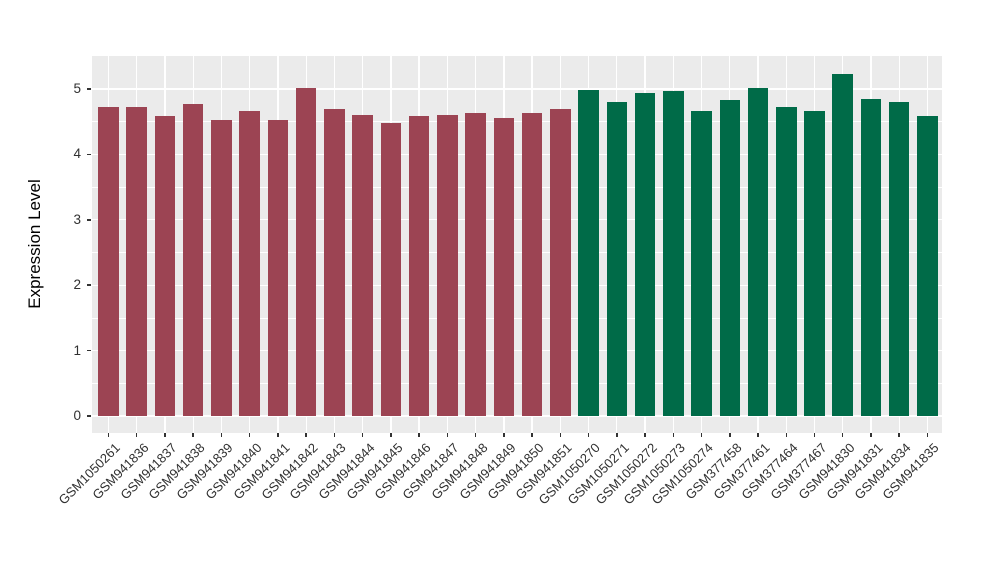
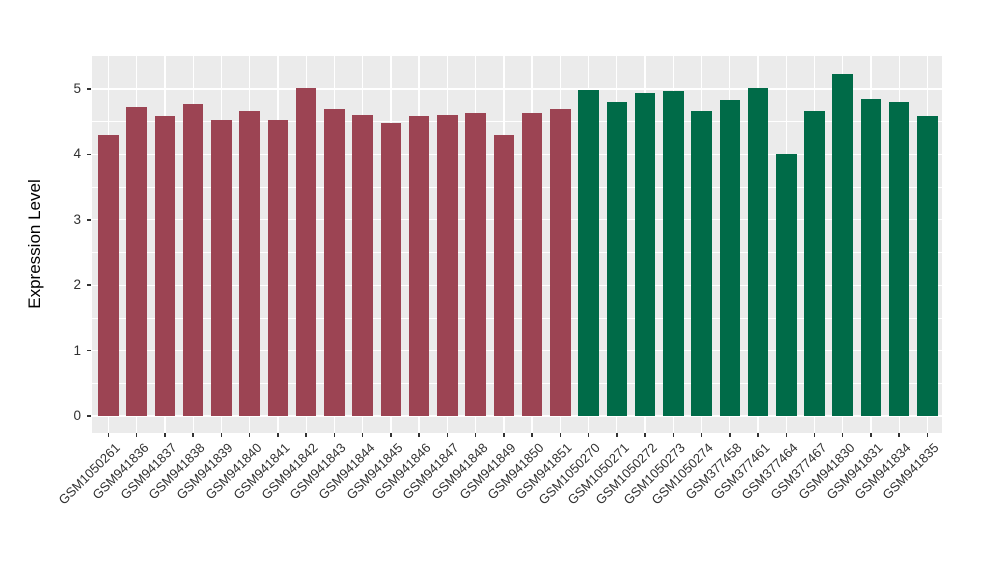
GSM1050261: 4.7 -> 4.3
GSM941849: 4.6 -> 4.3
GSM377464: 4.7 -> 4.0
